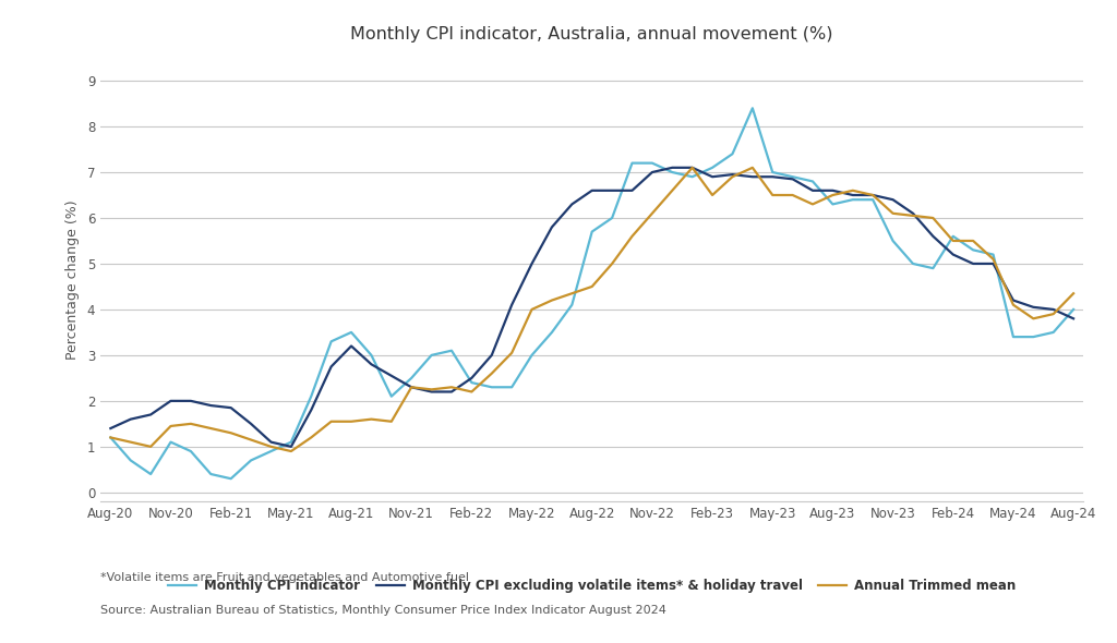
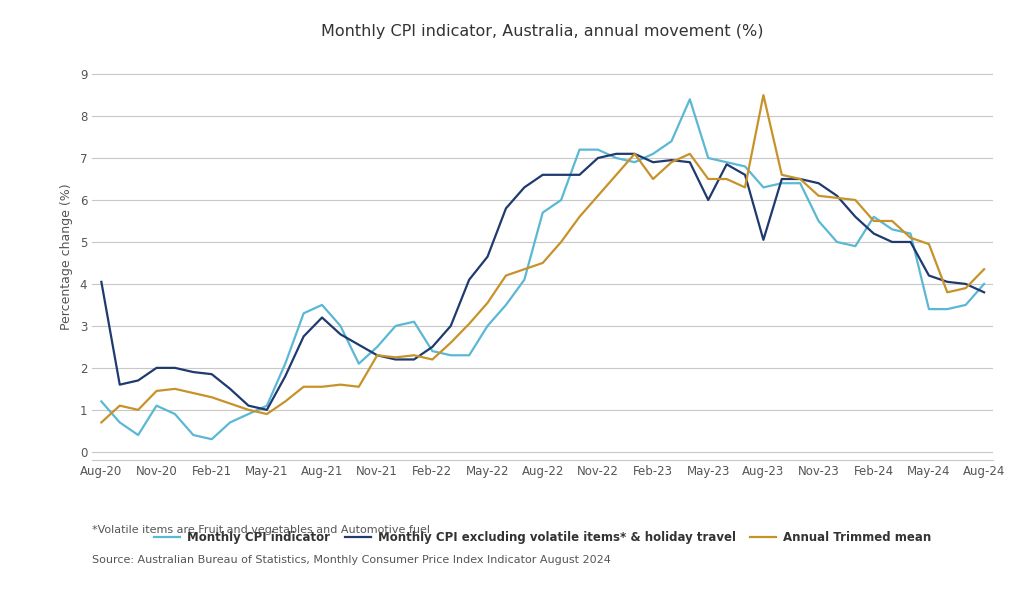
Monthly CPI excluding volatile items* & holiday travel/Aug-20: 1.40 -> 4.05
Annual Trimmed mean/Aug-20: 1.20 -> 0.70
Monthly CPI excluding volatile items* & holiday travel/May-22: 5.00 -> 4.65
Annual Trimmed mean/May-22: 4.00 -> 3.55
Monthly CPI excluding volatile items* & holiday travel/May-23: 6.90 -> 6.00
Monthly CPI excluding volatile items* & holiday travel/Aug-23: 6.60 -> 5.05
Annual Trimmed mean/Aug-23: 6.50 -> 8.50
Annual Trimmed mean/May-24: 4.10 -> 4.95
